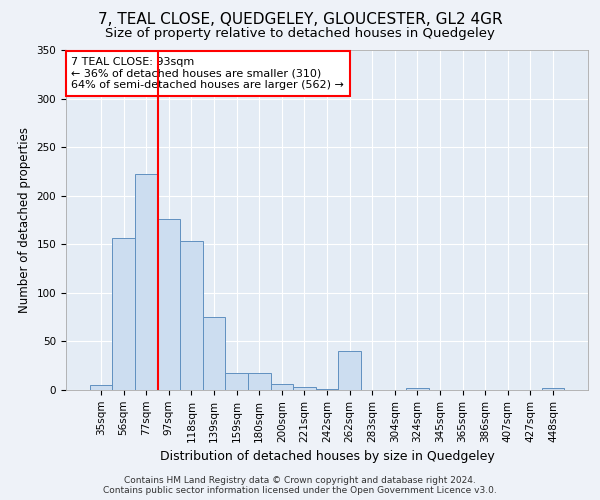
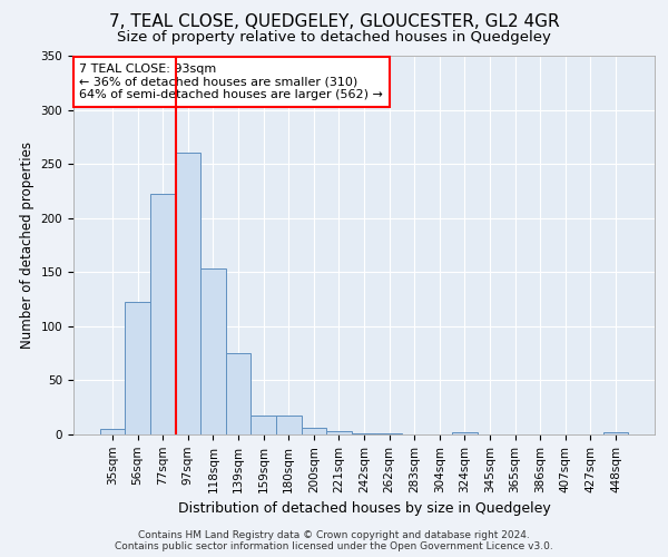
56sqm: 156 -> 122
97sqm: 176 -> 260
262sqm: 40 -> 1
